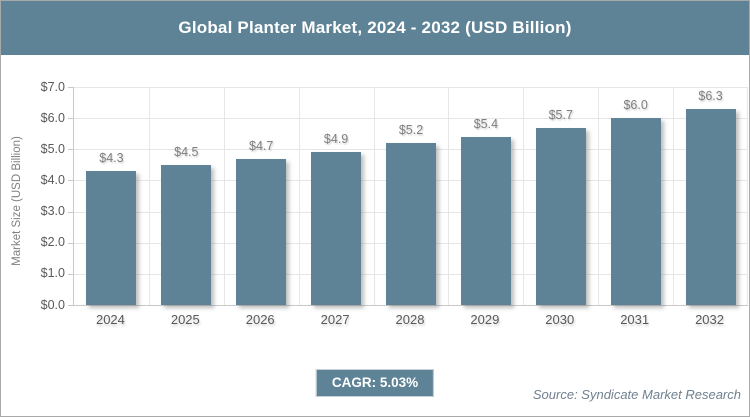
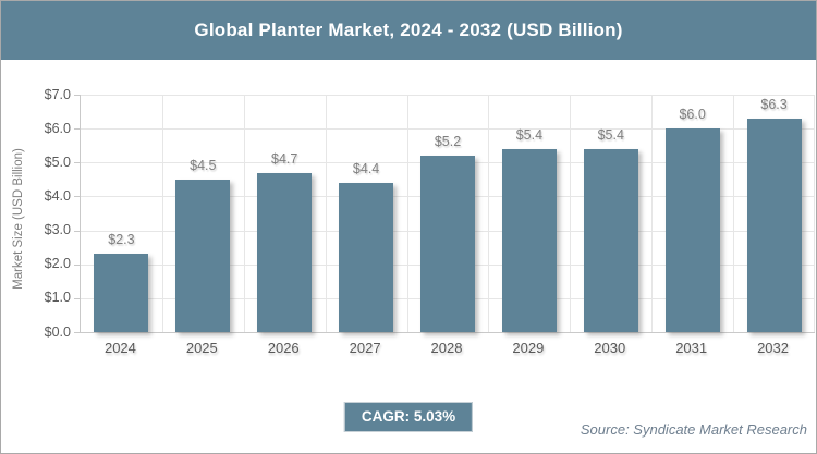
2024: $4.3 -> $2.3
2027: $4.9 -> $4.4
2030: $5.7 -> $5.4
